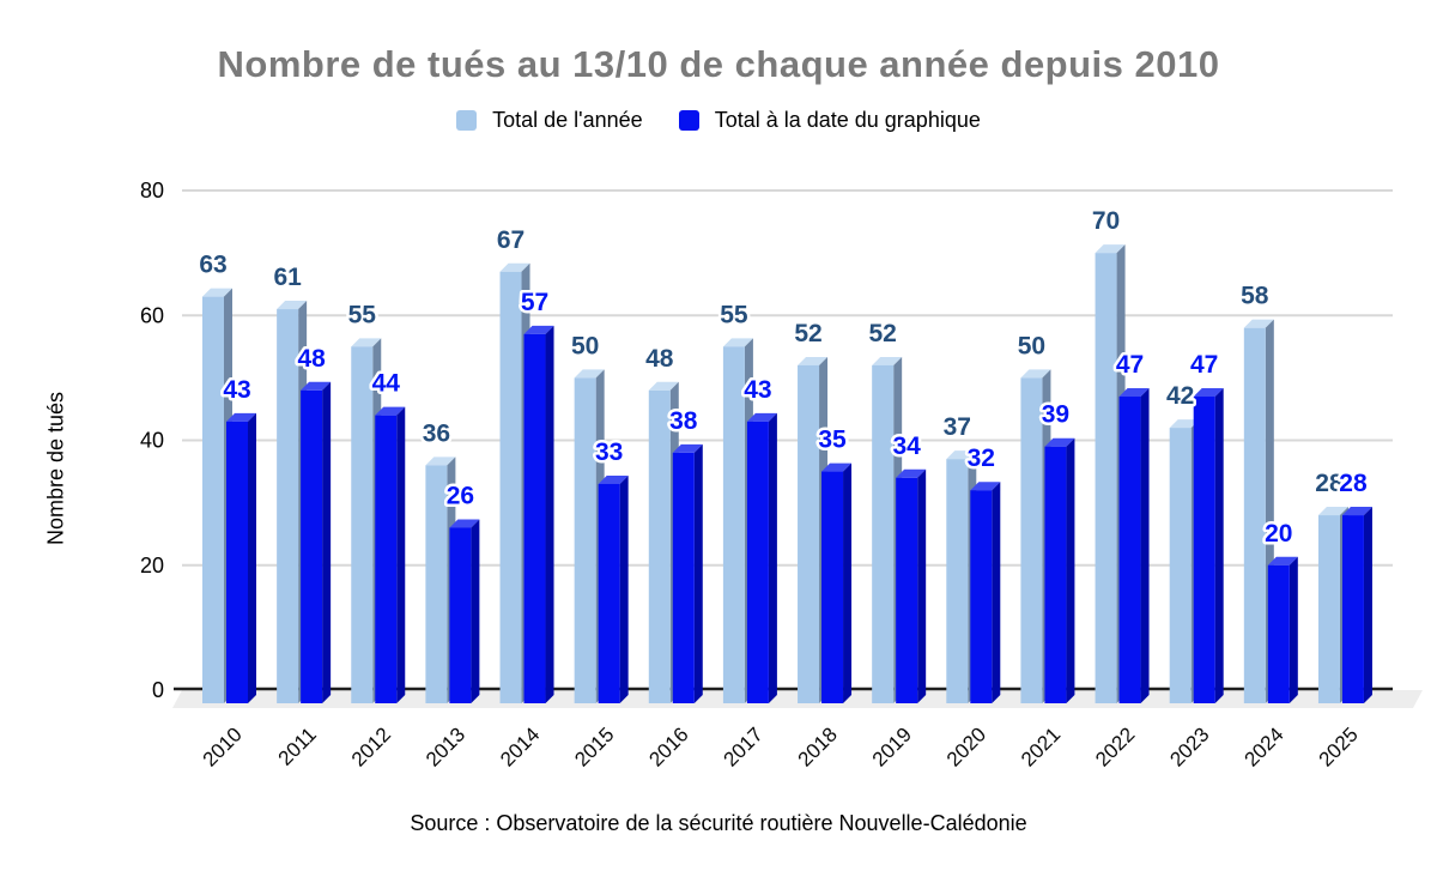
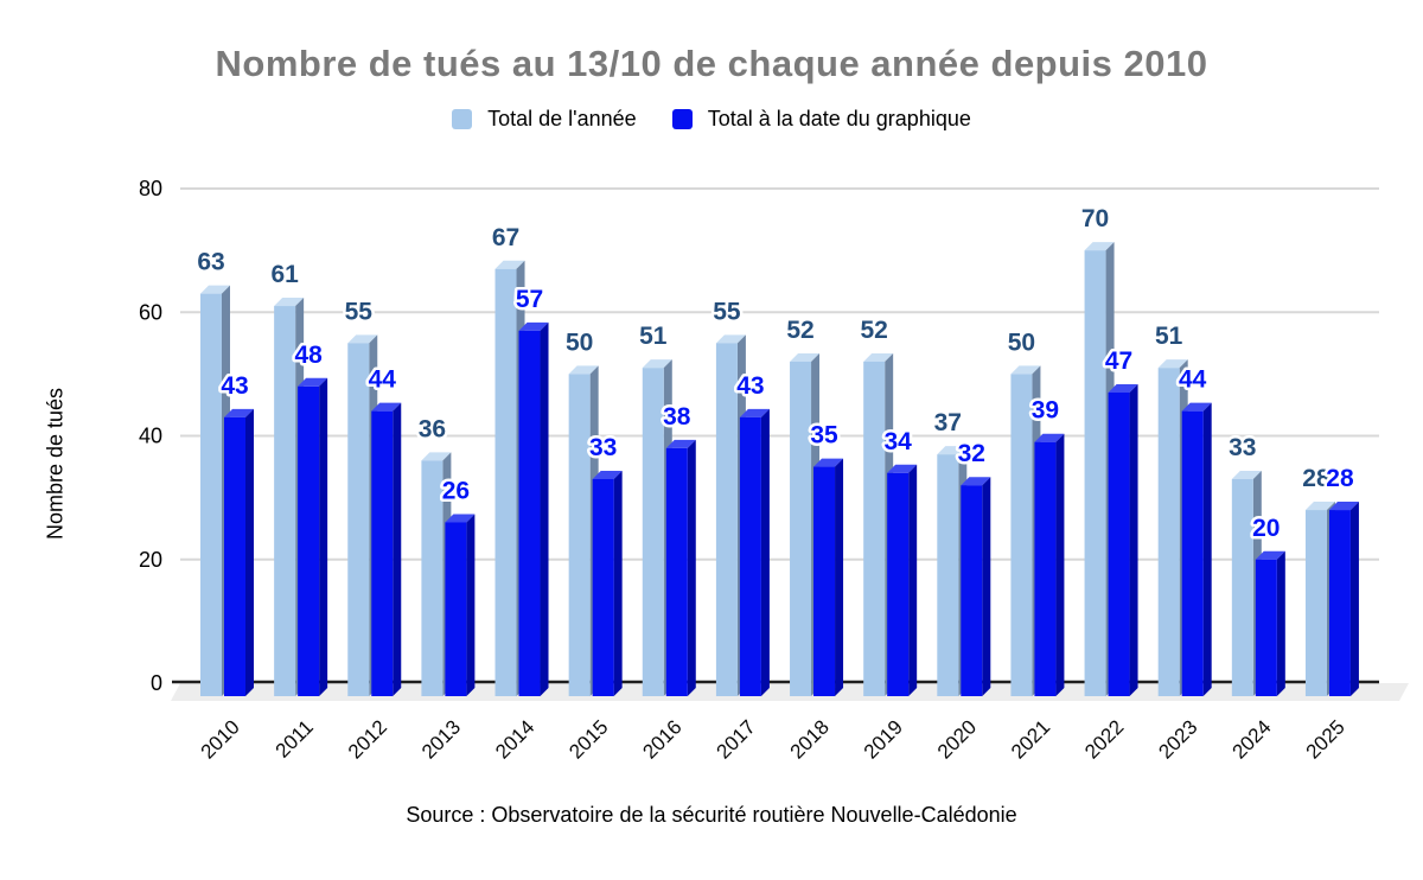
Total de l'année/2016: 48 -> 51
Total de l'année/2023: 42 -> 51
Total à la date du graphique/2023: 47 -> 44
Total de l'année/2024: 58 -> 33
